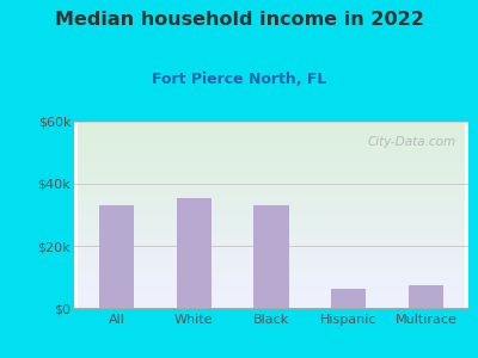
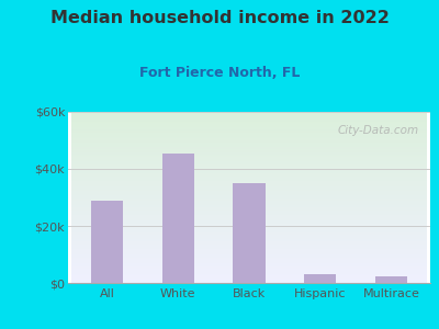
All: $33.0k -> $29.0k
White: $35.5k -> $45.5k
Black: $33.0k -> $35.0k
Hispanic: $6.0k -> $3.0k
Multirace: $7.5k -> $2.5k
